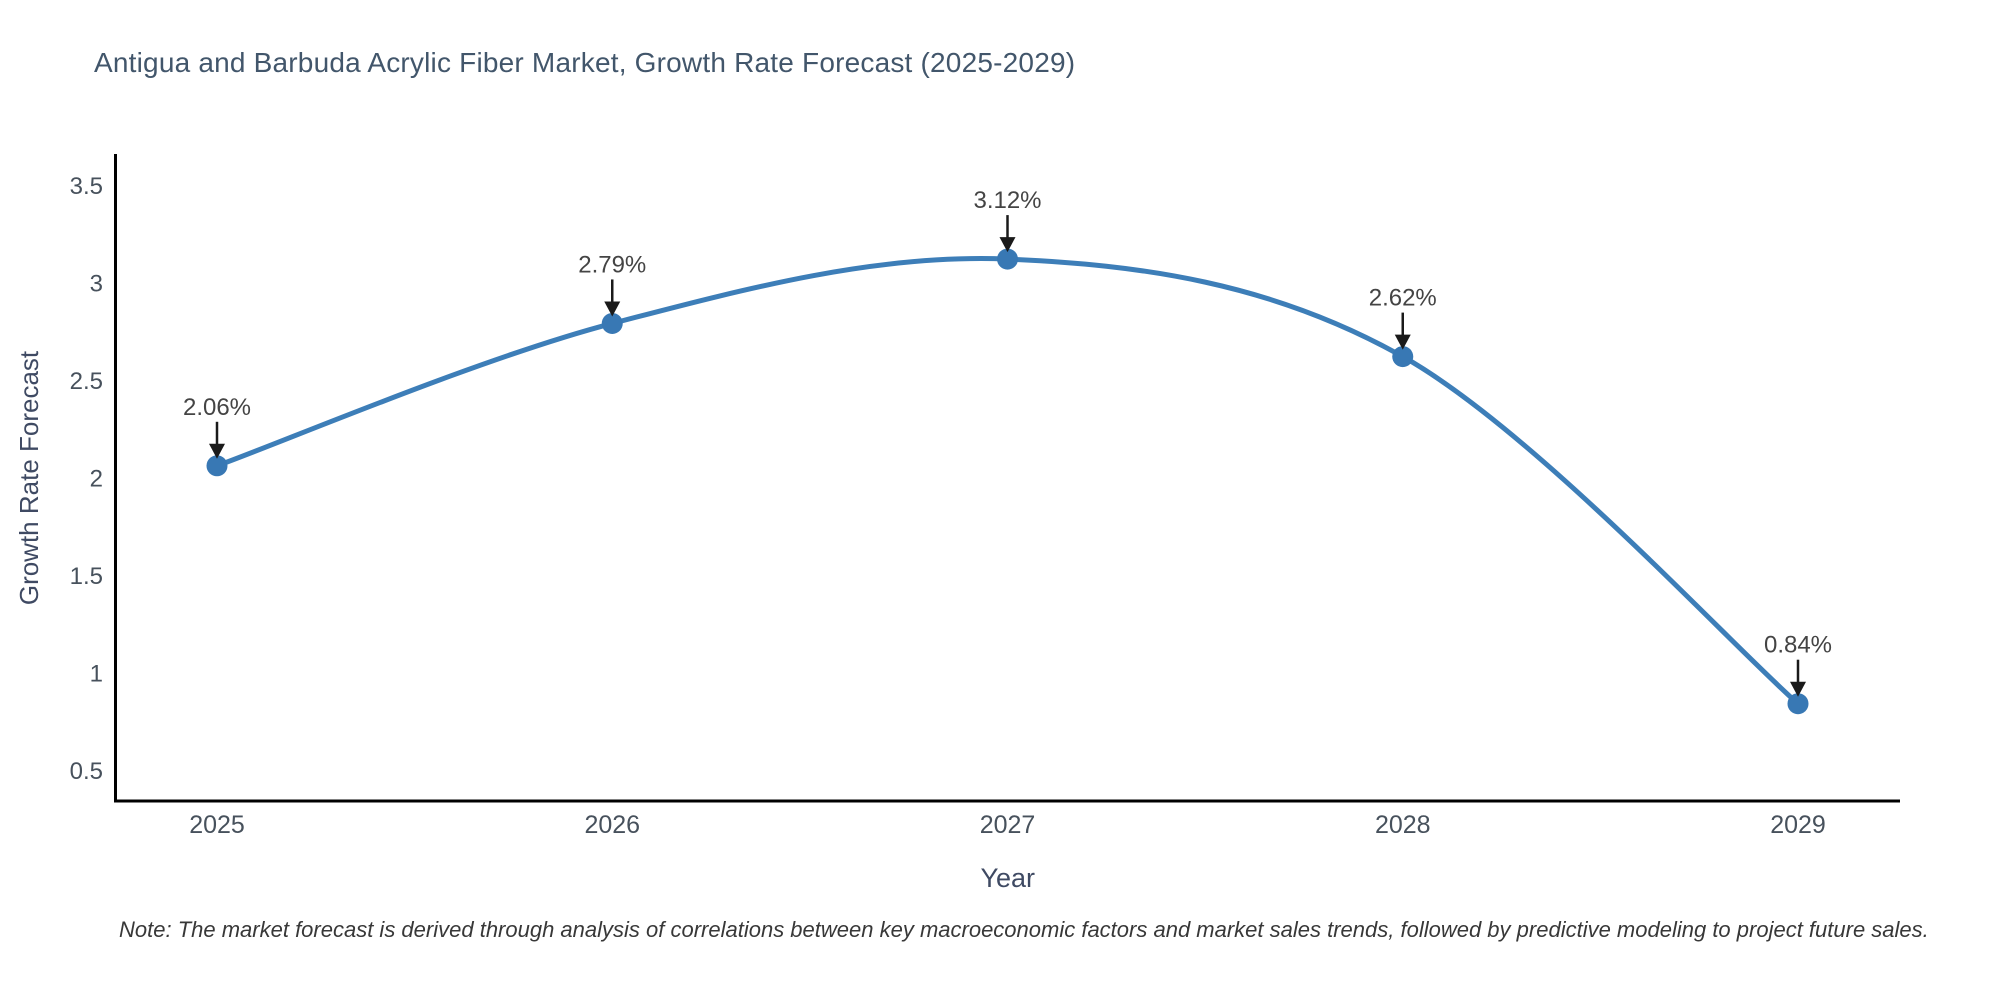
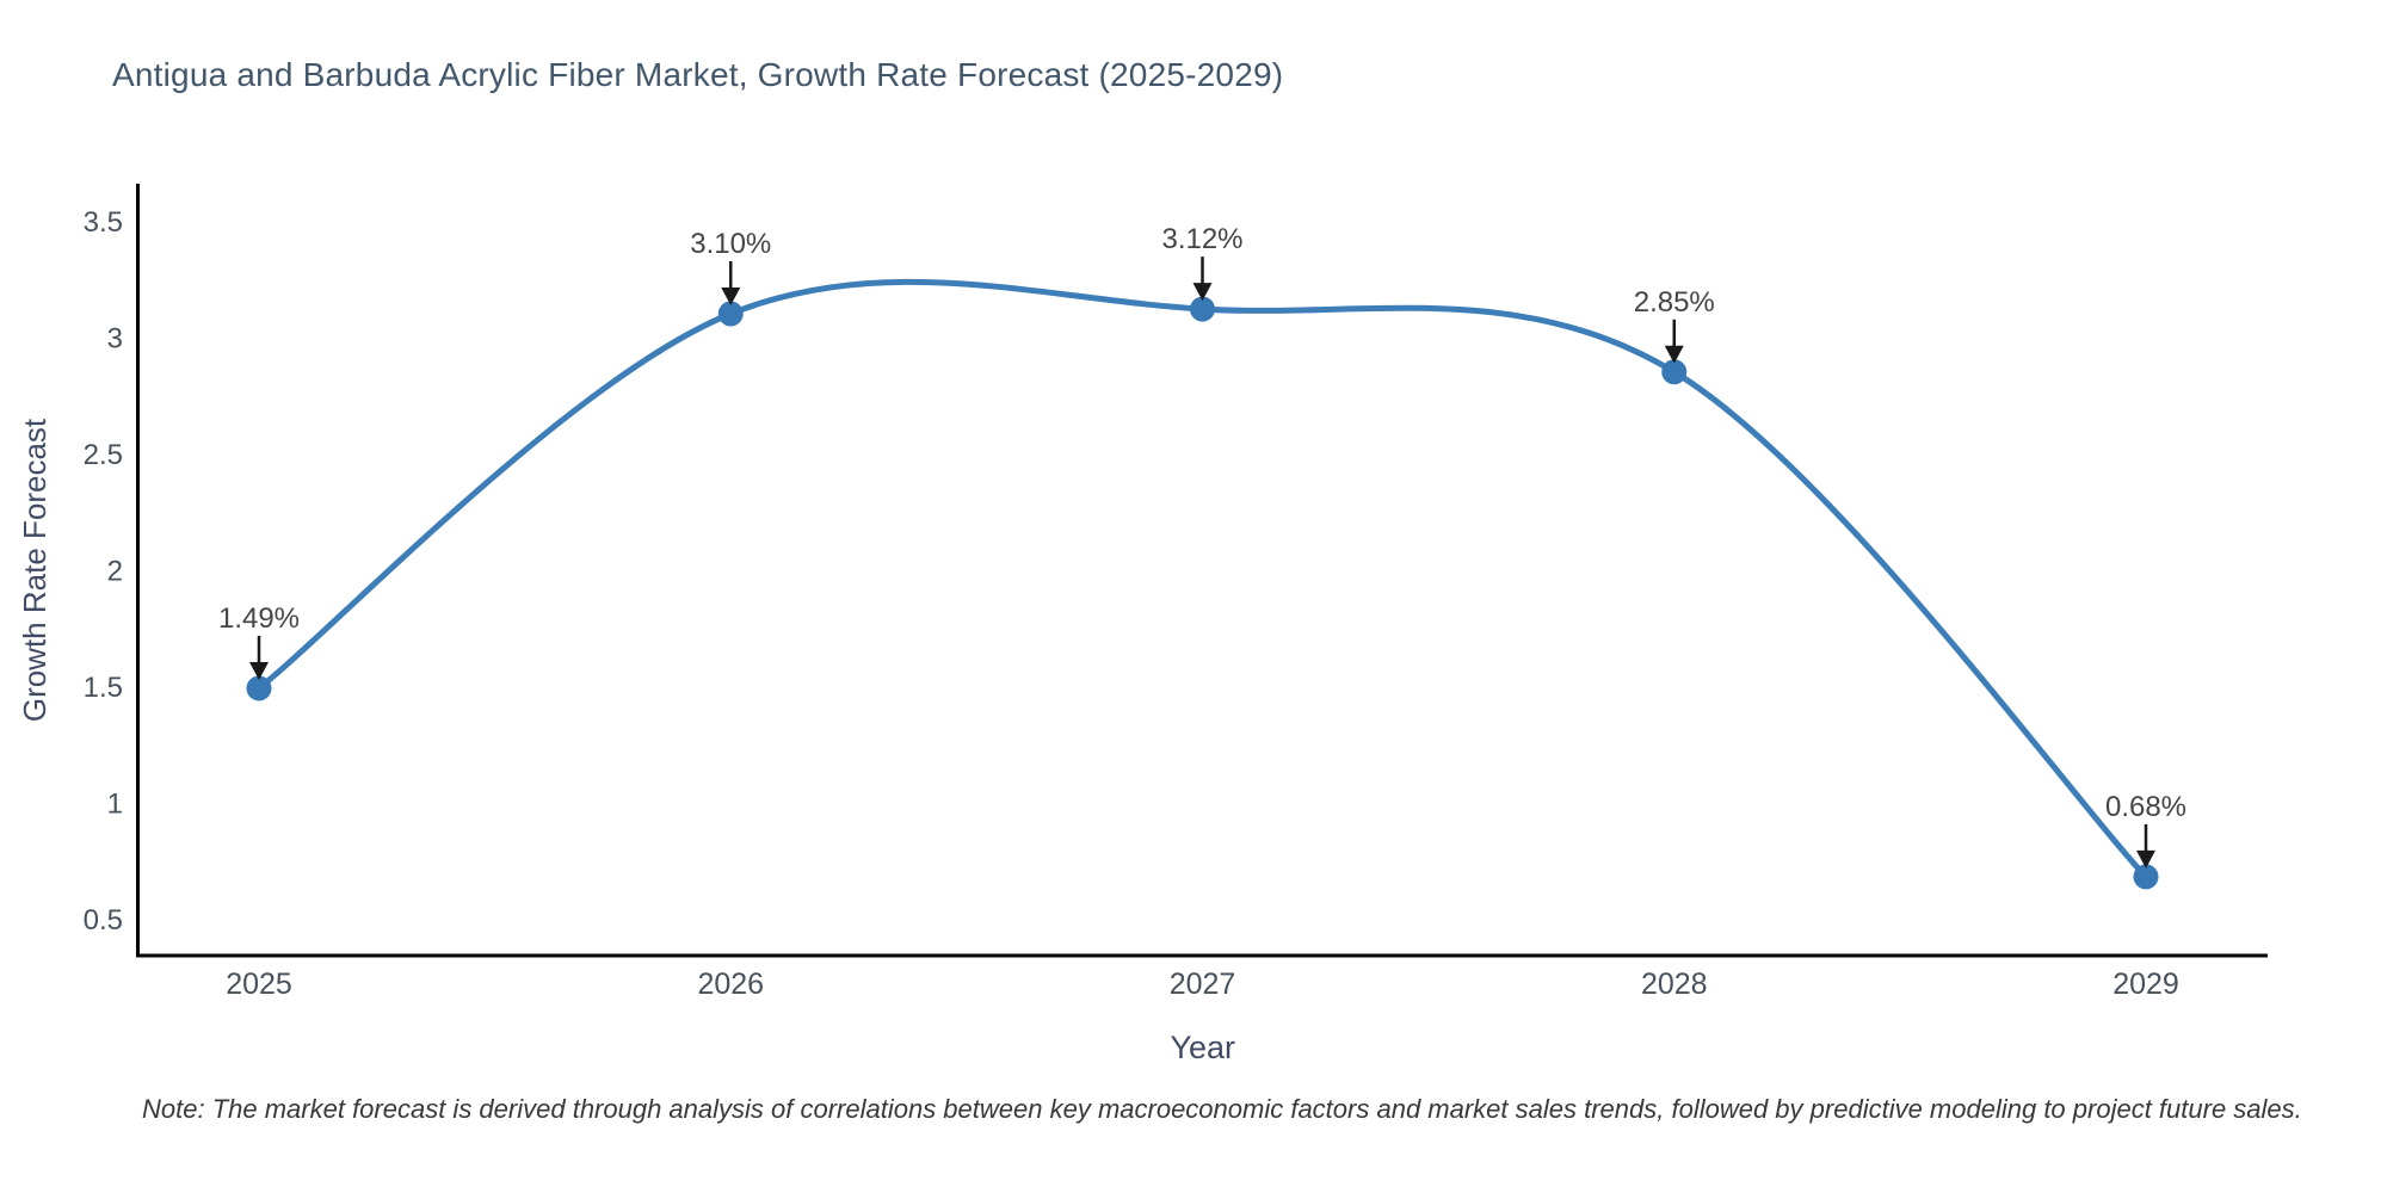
2025: 2.06% -> 1.49%
2026: 2.79% -> 3.10%
2028: 2.62% -> 2.85%
2029: 0.84% -> 0.68%
